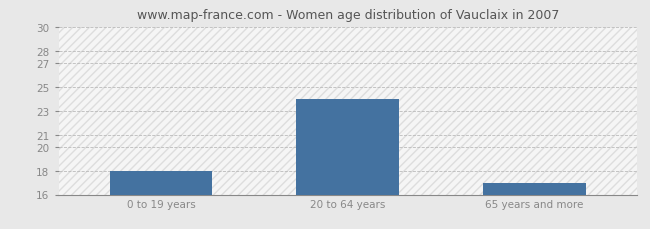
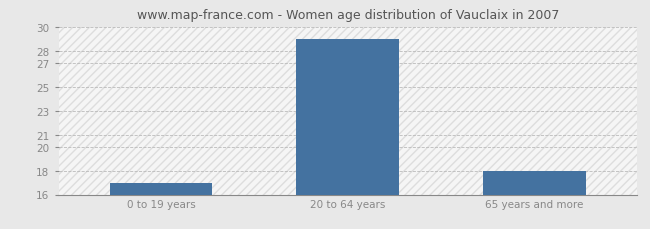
0 to 19 years: 18 -> 17
20 to 64 years: 24 -> 29
65 years and more: 17 -> 18
